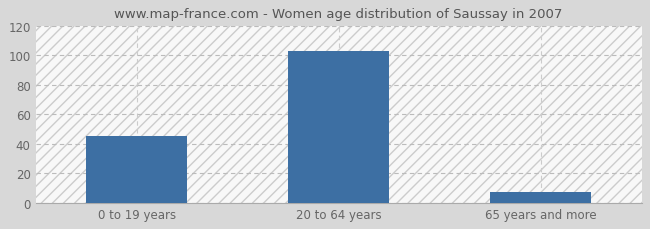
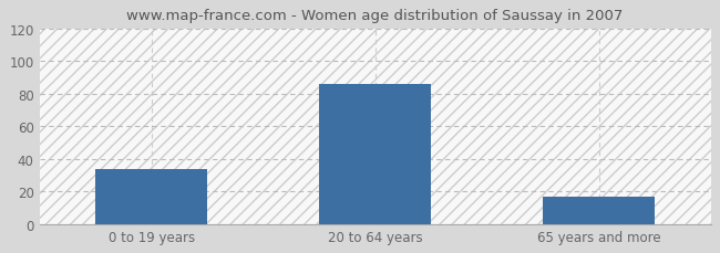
0 to 19 years: 45 -> 34
20 to 64 years: 103 -> 86
65 years and more: 7 -> 17
